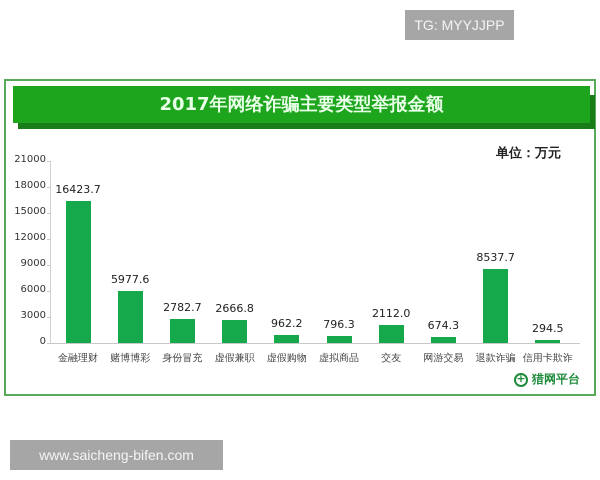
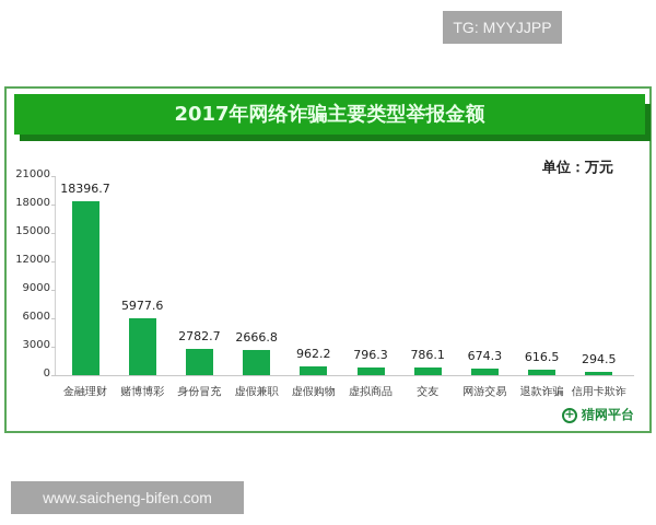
金融理财: 16423.7 -> 18396.7
交友: 2112.0 -> 786.1
退款诈骗: 8537.7 -> 616.5
